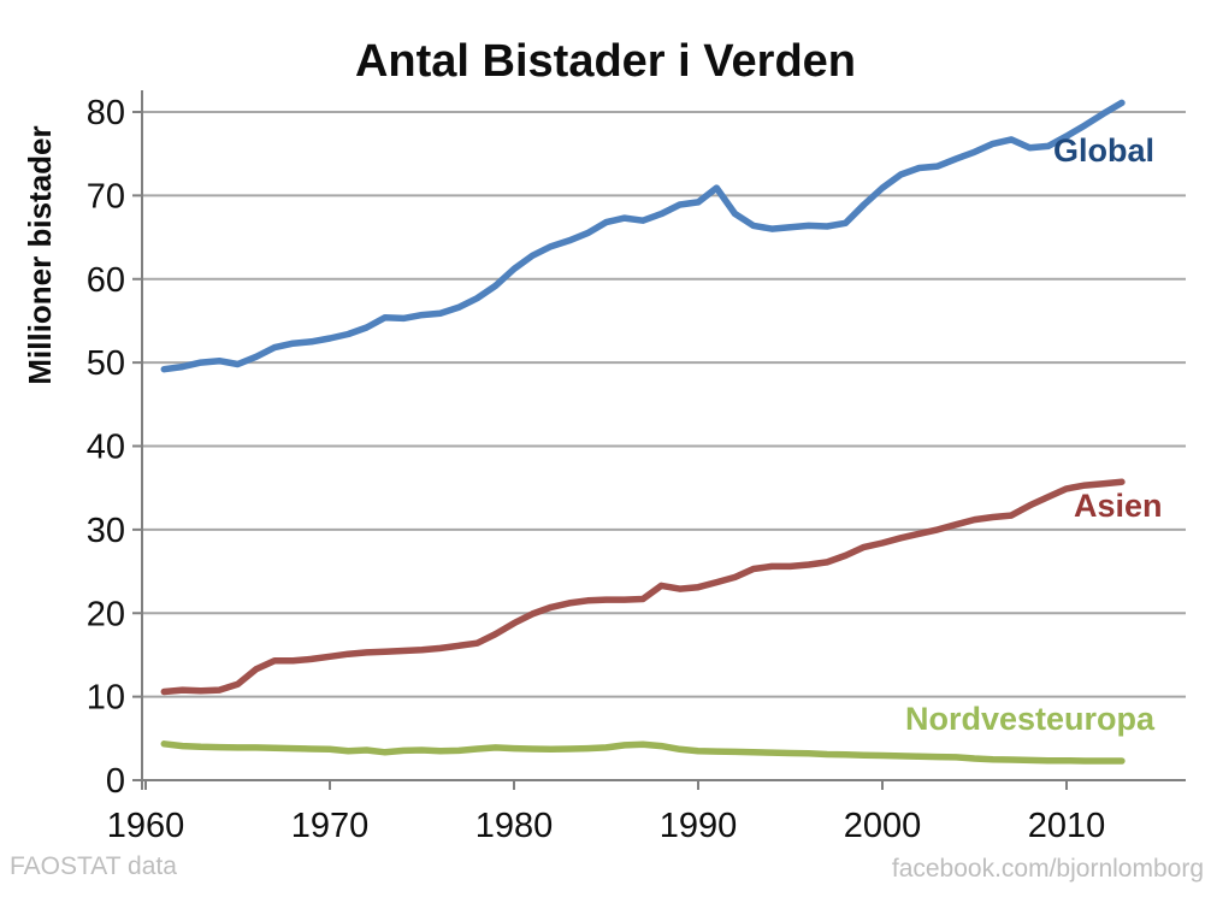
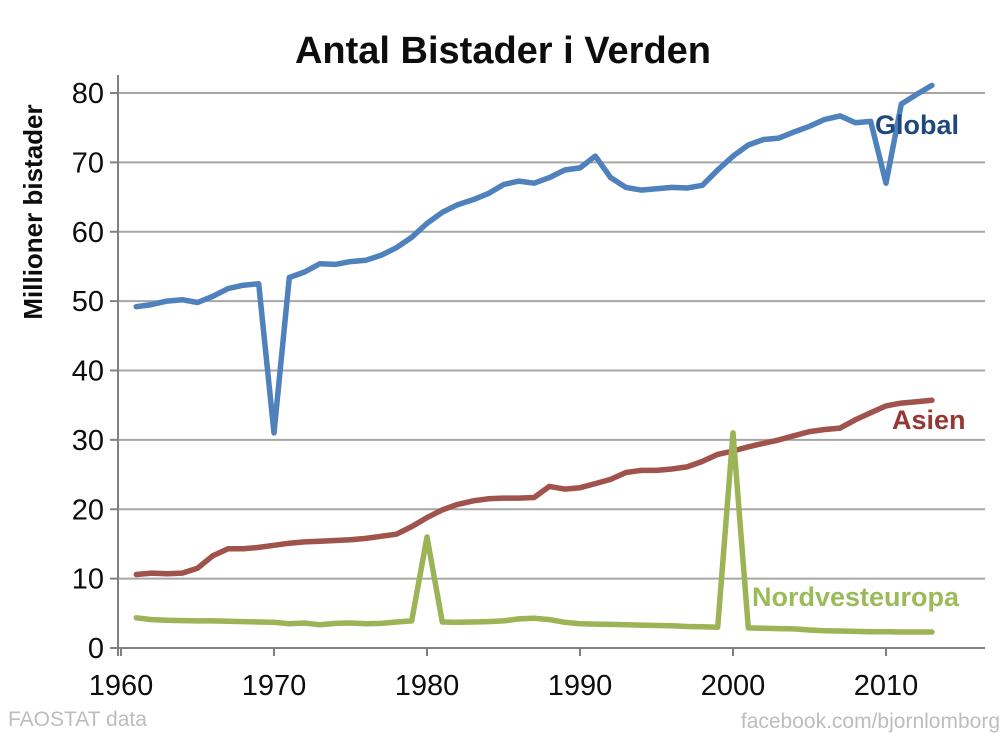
Global/1970: 53 -> 31
Nordvesteuropa/1980: 4 -> 16
Nordvesteuropa/2000: 3 -> 31
Global/2010: 77 -> 67
